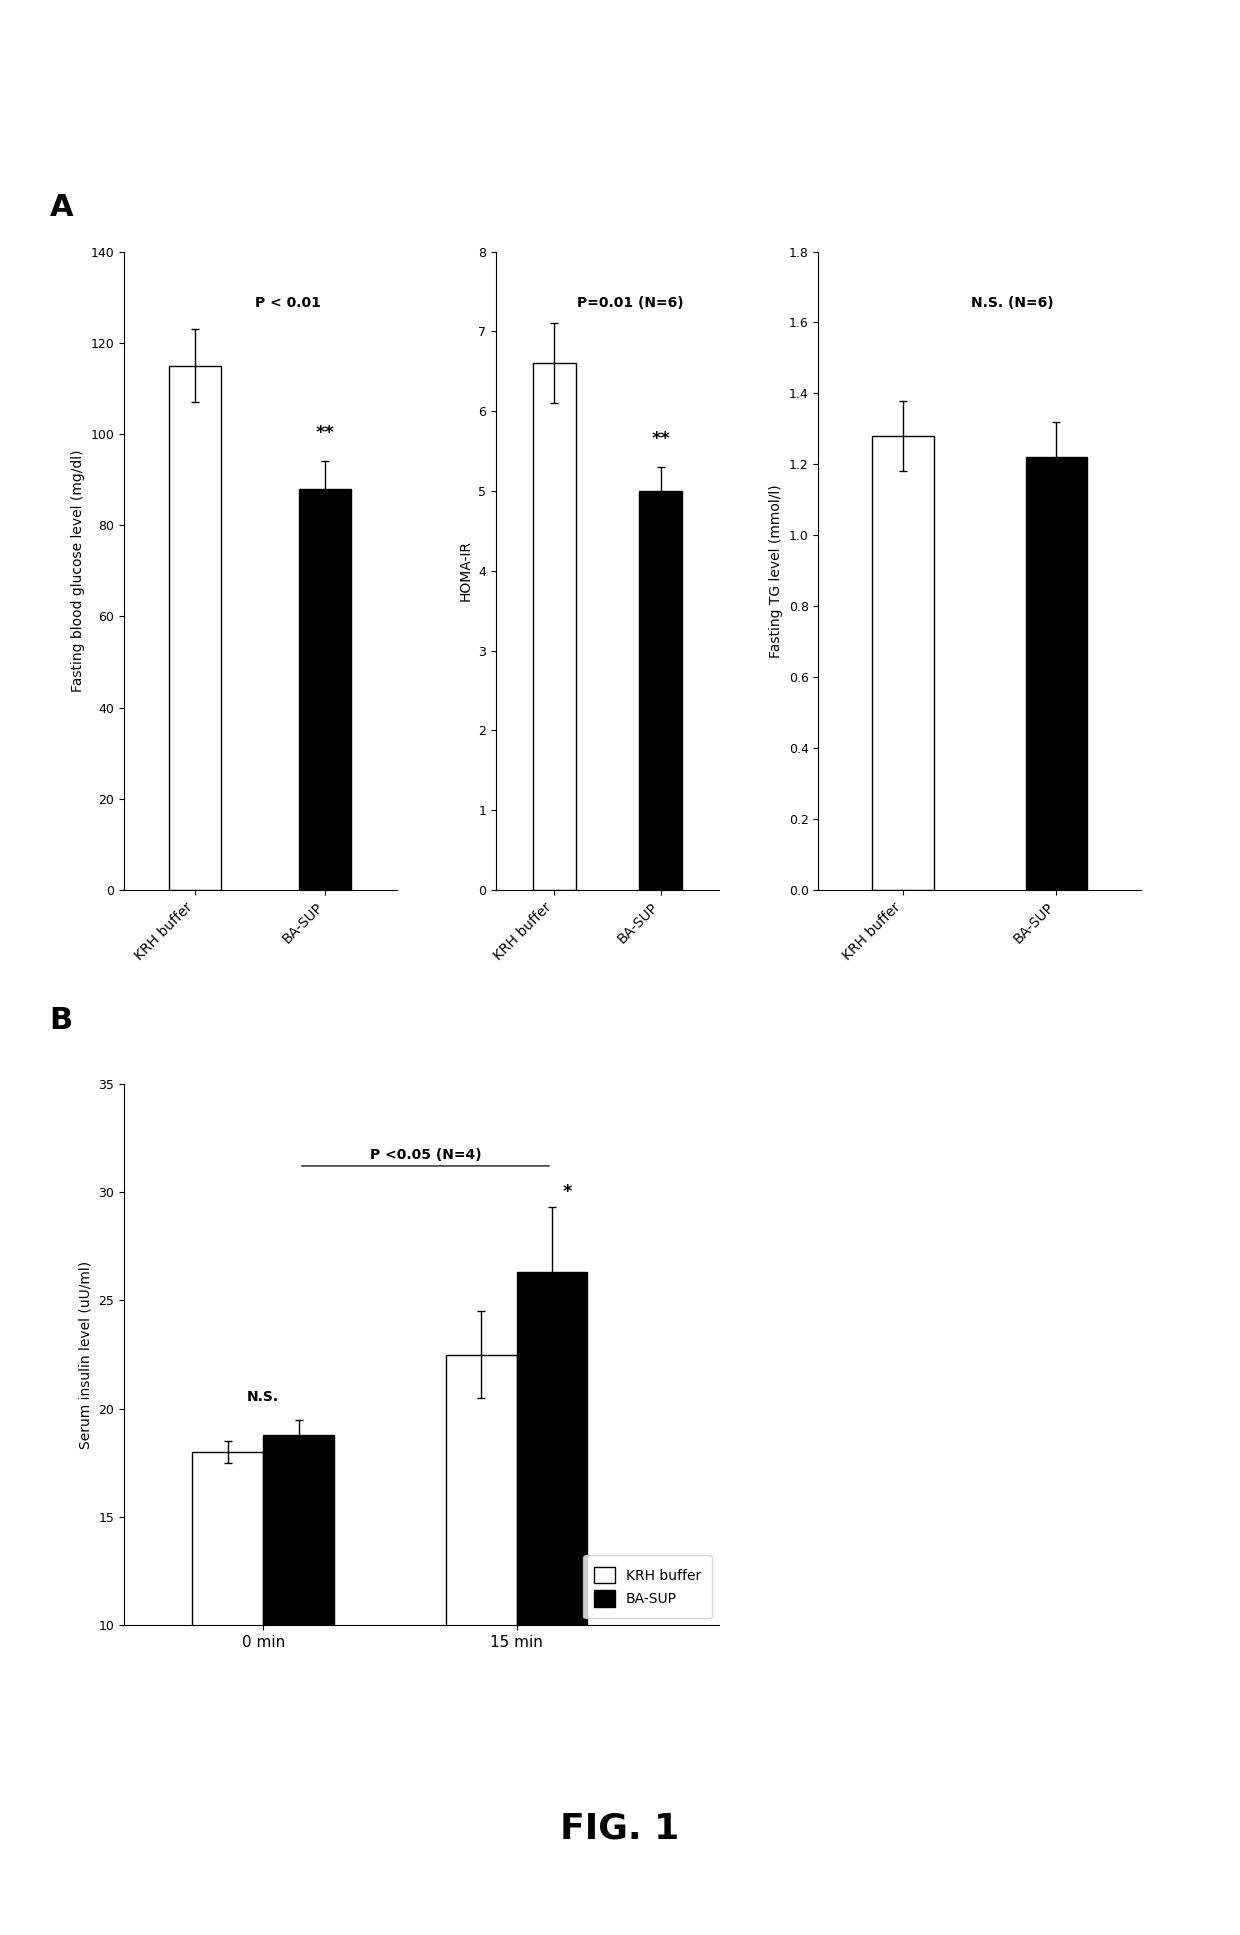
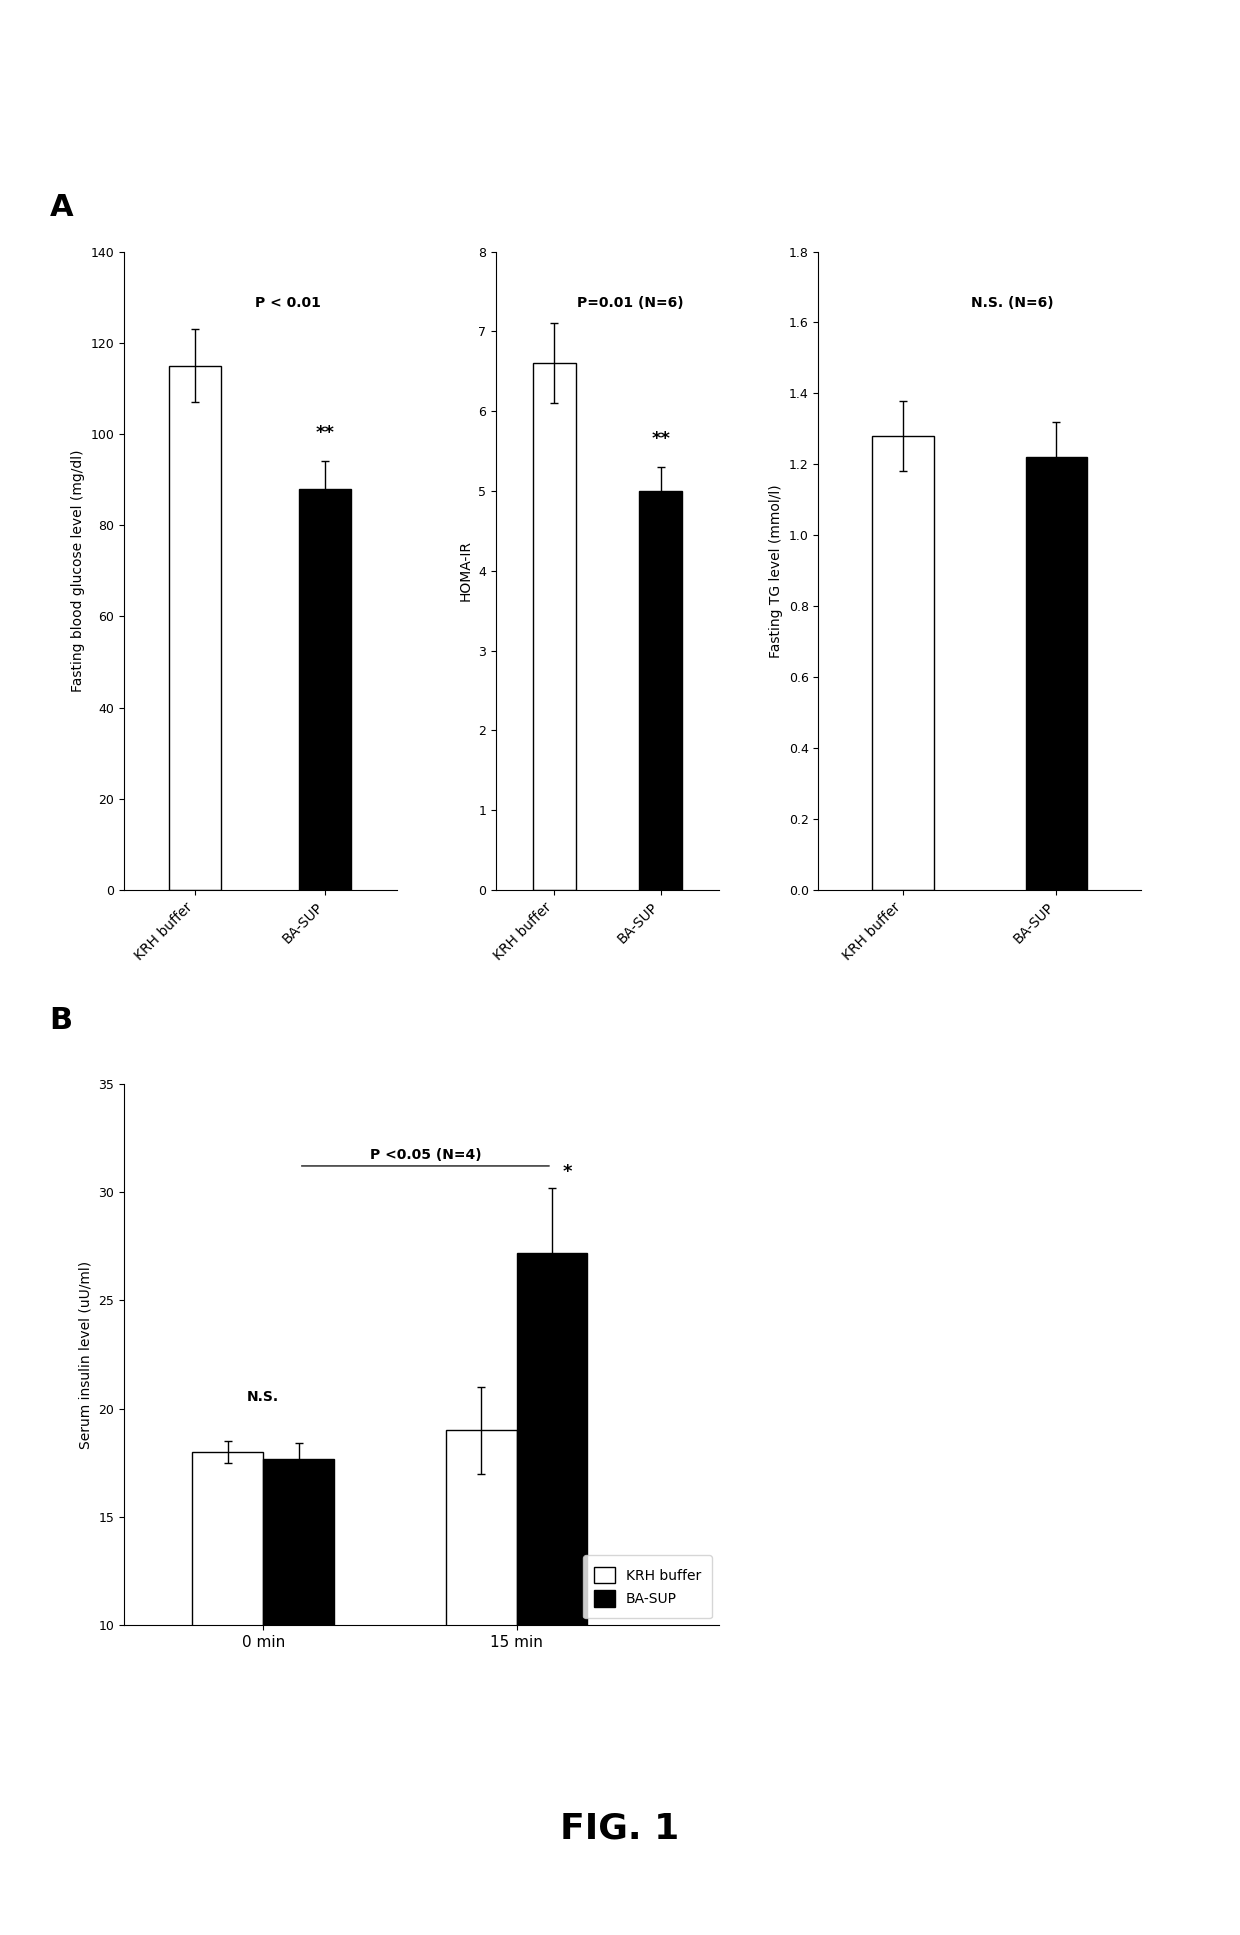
BA-SUP/0 min: 18.8 -> 17.7
KRH buffer/15 min: 22.5 -> 19.0
BA-SUP/15 min: 26.3 -> 27.2
